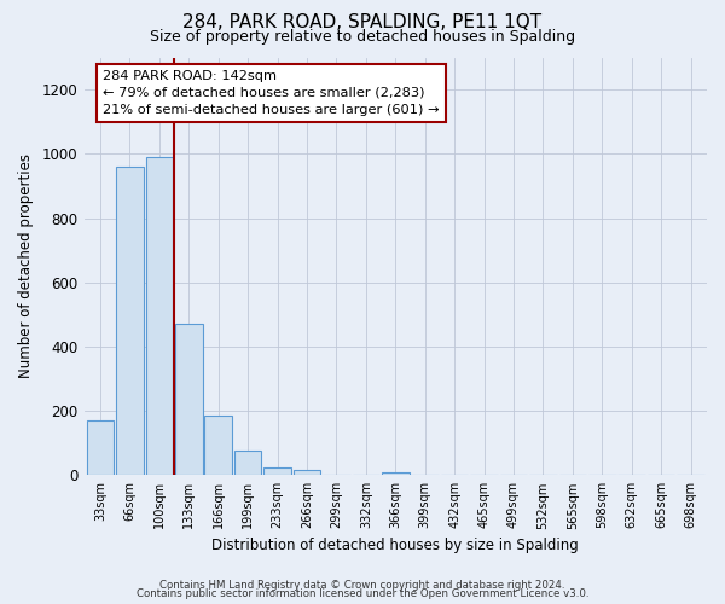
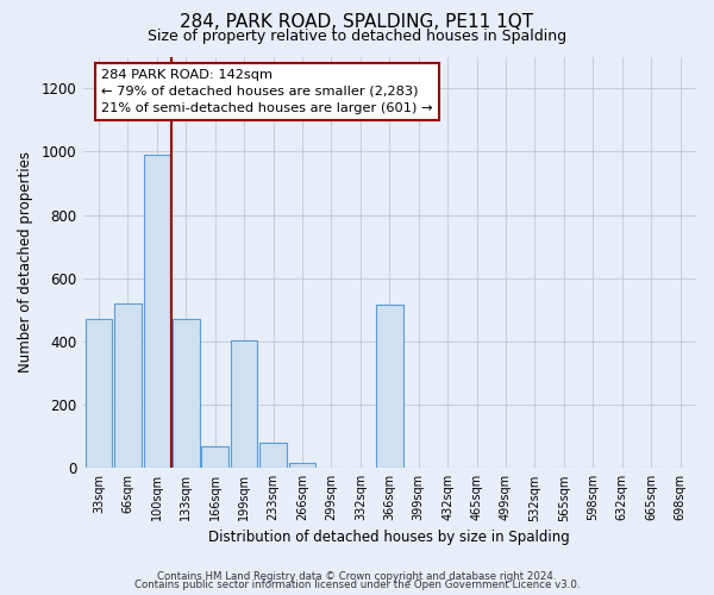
33sqm: 170 -> 470
66sqm: 960 -> 520
166sqm: 185 -> 70
199sqm: 75 -> 405
233sqm: 25 -> 80
366sqm: 10 -> 515
